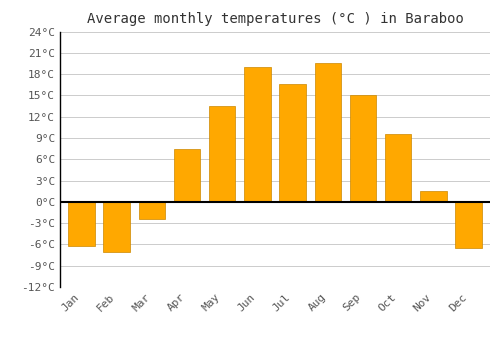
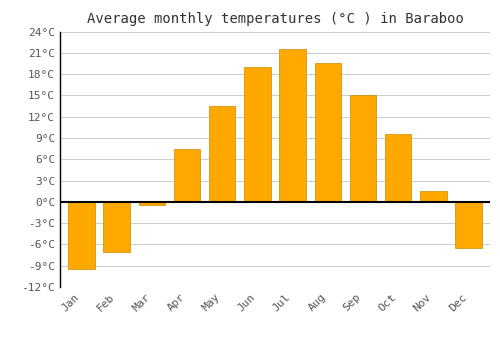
Jan: -6.2°C -> -9.5°C
Mar: -2.4°C -> -0.5°C
Jul: 16.6°C -> 21.5°C
